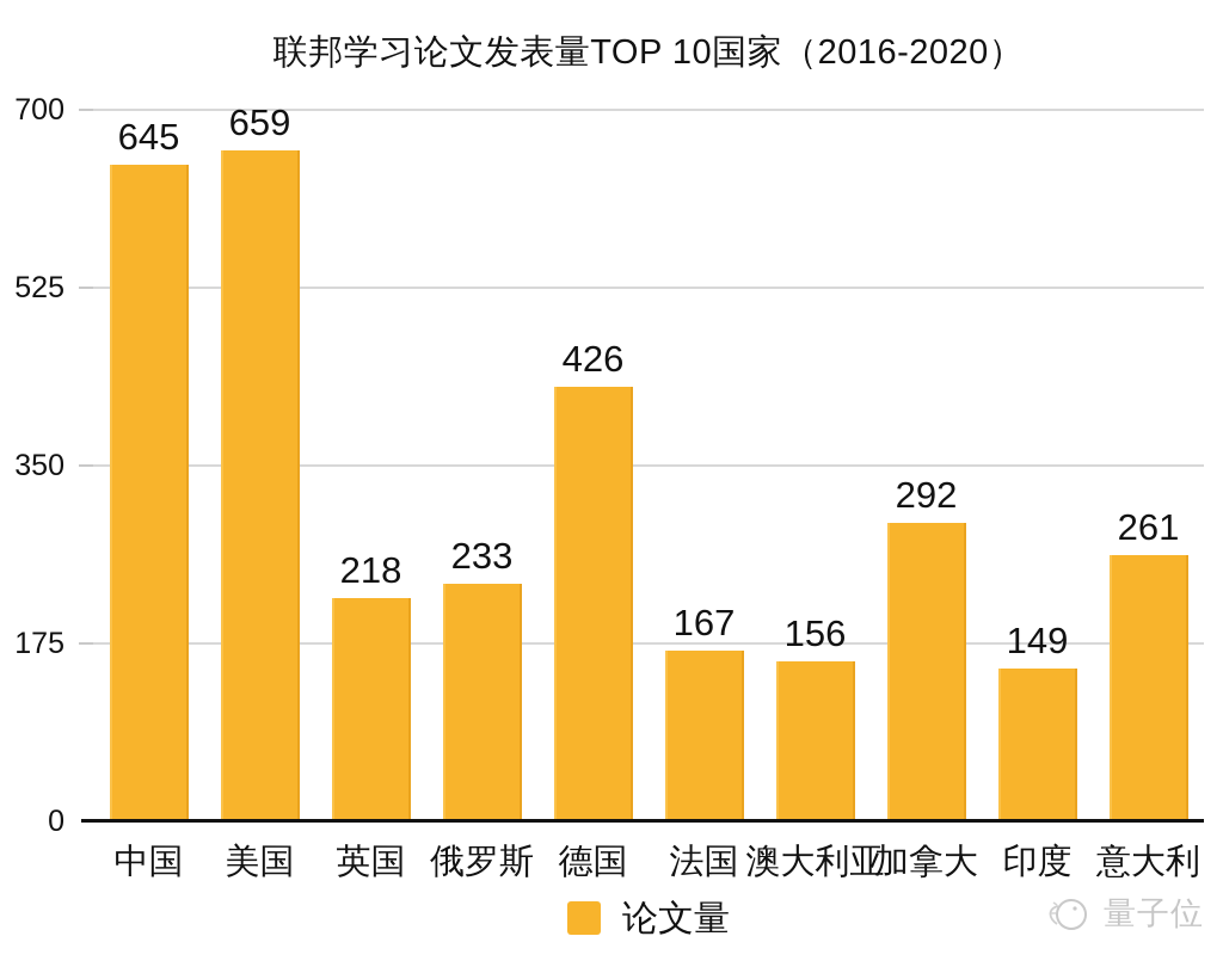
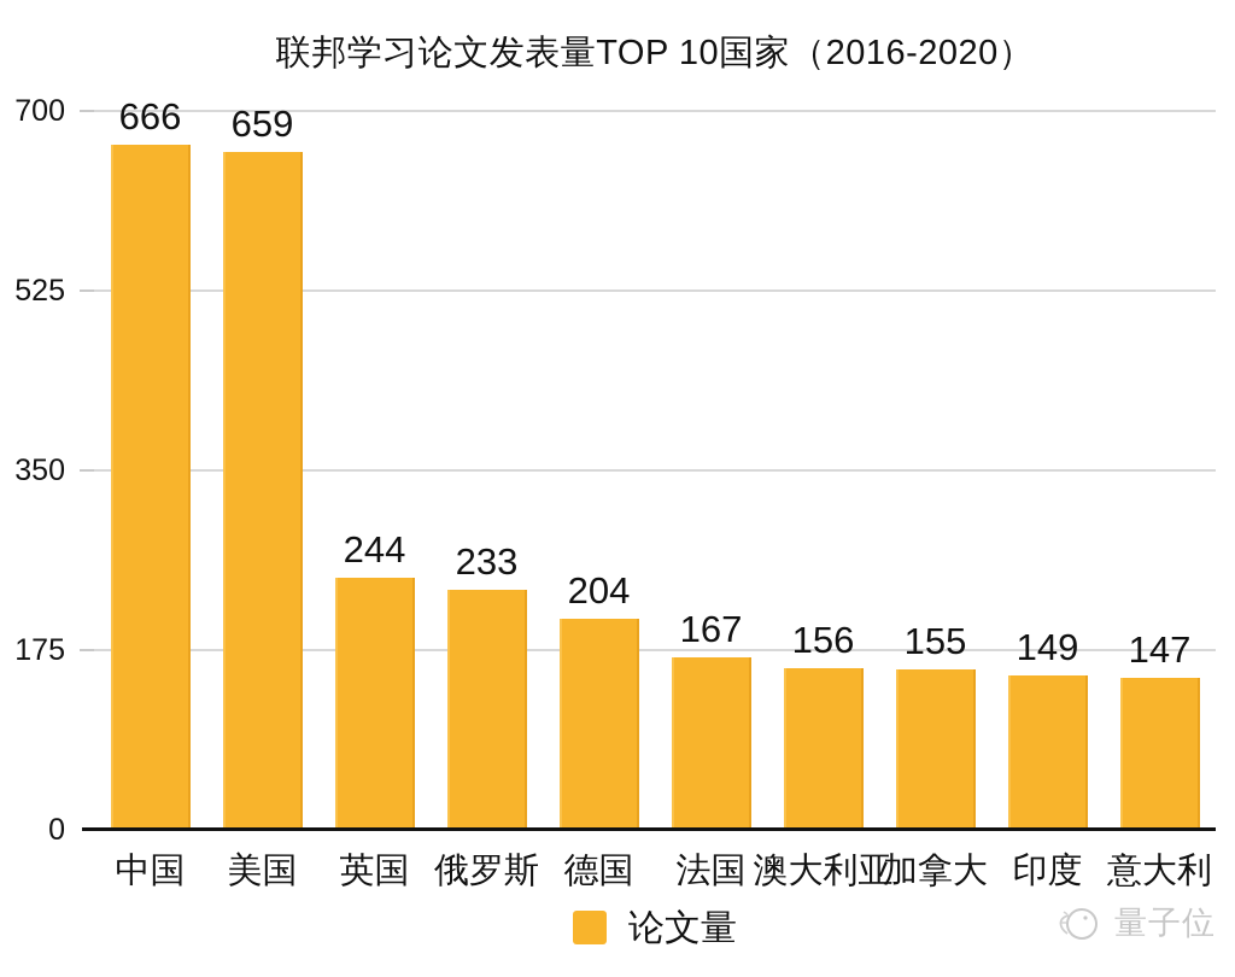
中国: 645 -> 666
英国: 218 -> 244
德国: 426 -> 204
加拿大: 292 -> 155
意大利: 261 -> 147
